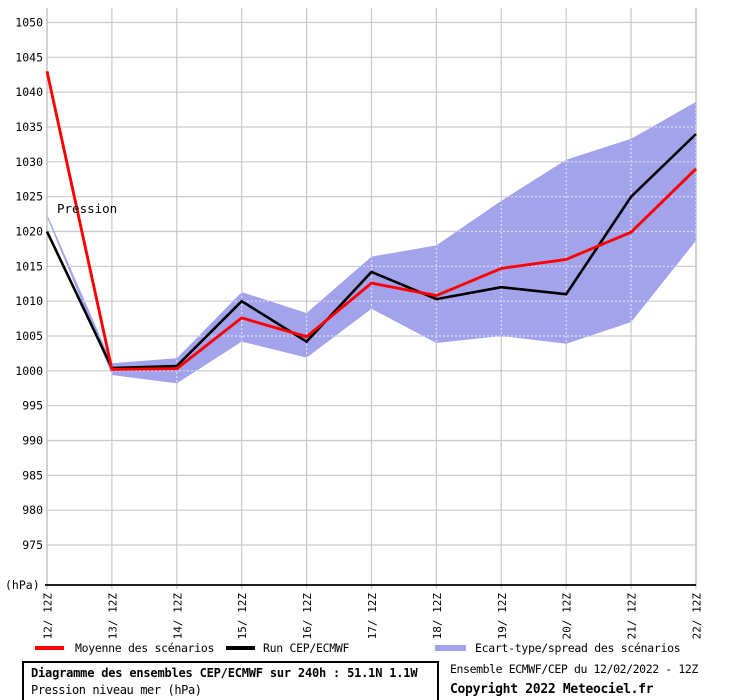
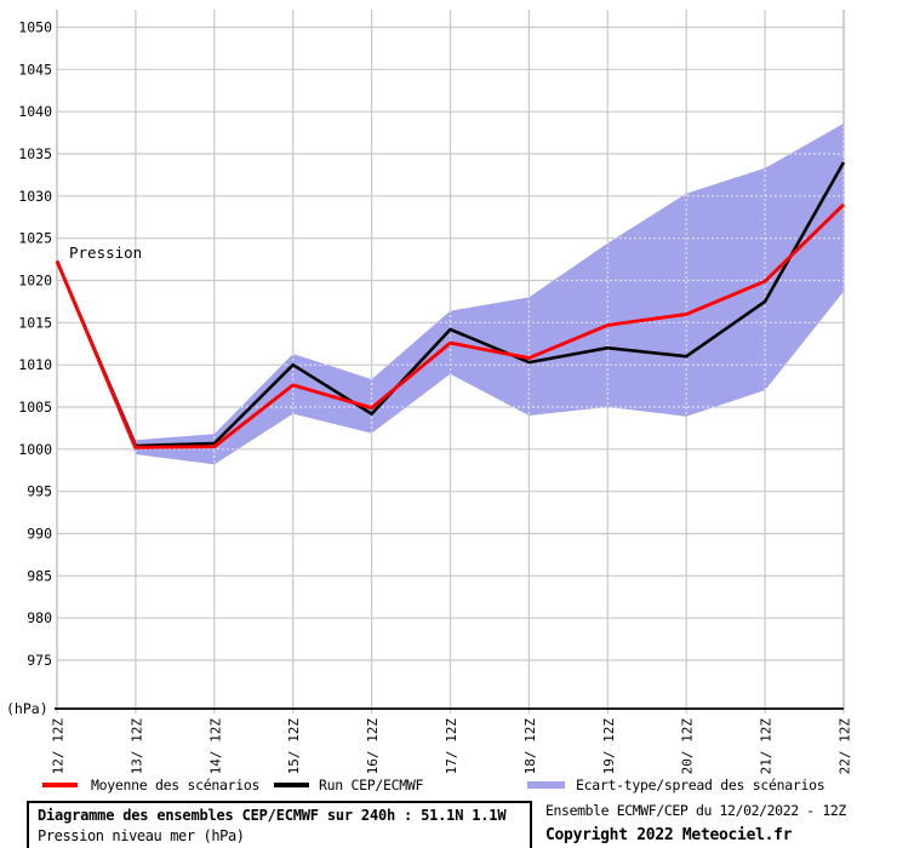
Run CEP/ECMWF/12/ 12Z: 1020 -> 1022
Moyenne des scénarios/12/ 12Z: 1043 -> 1022
Run CEP/ECMWF/21/ 12Z: 1025 -> 1018
